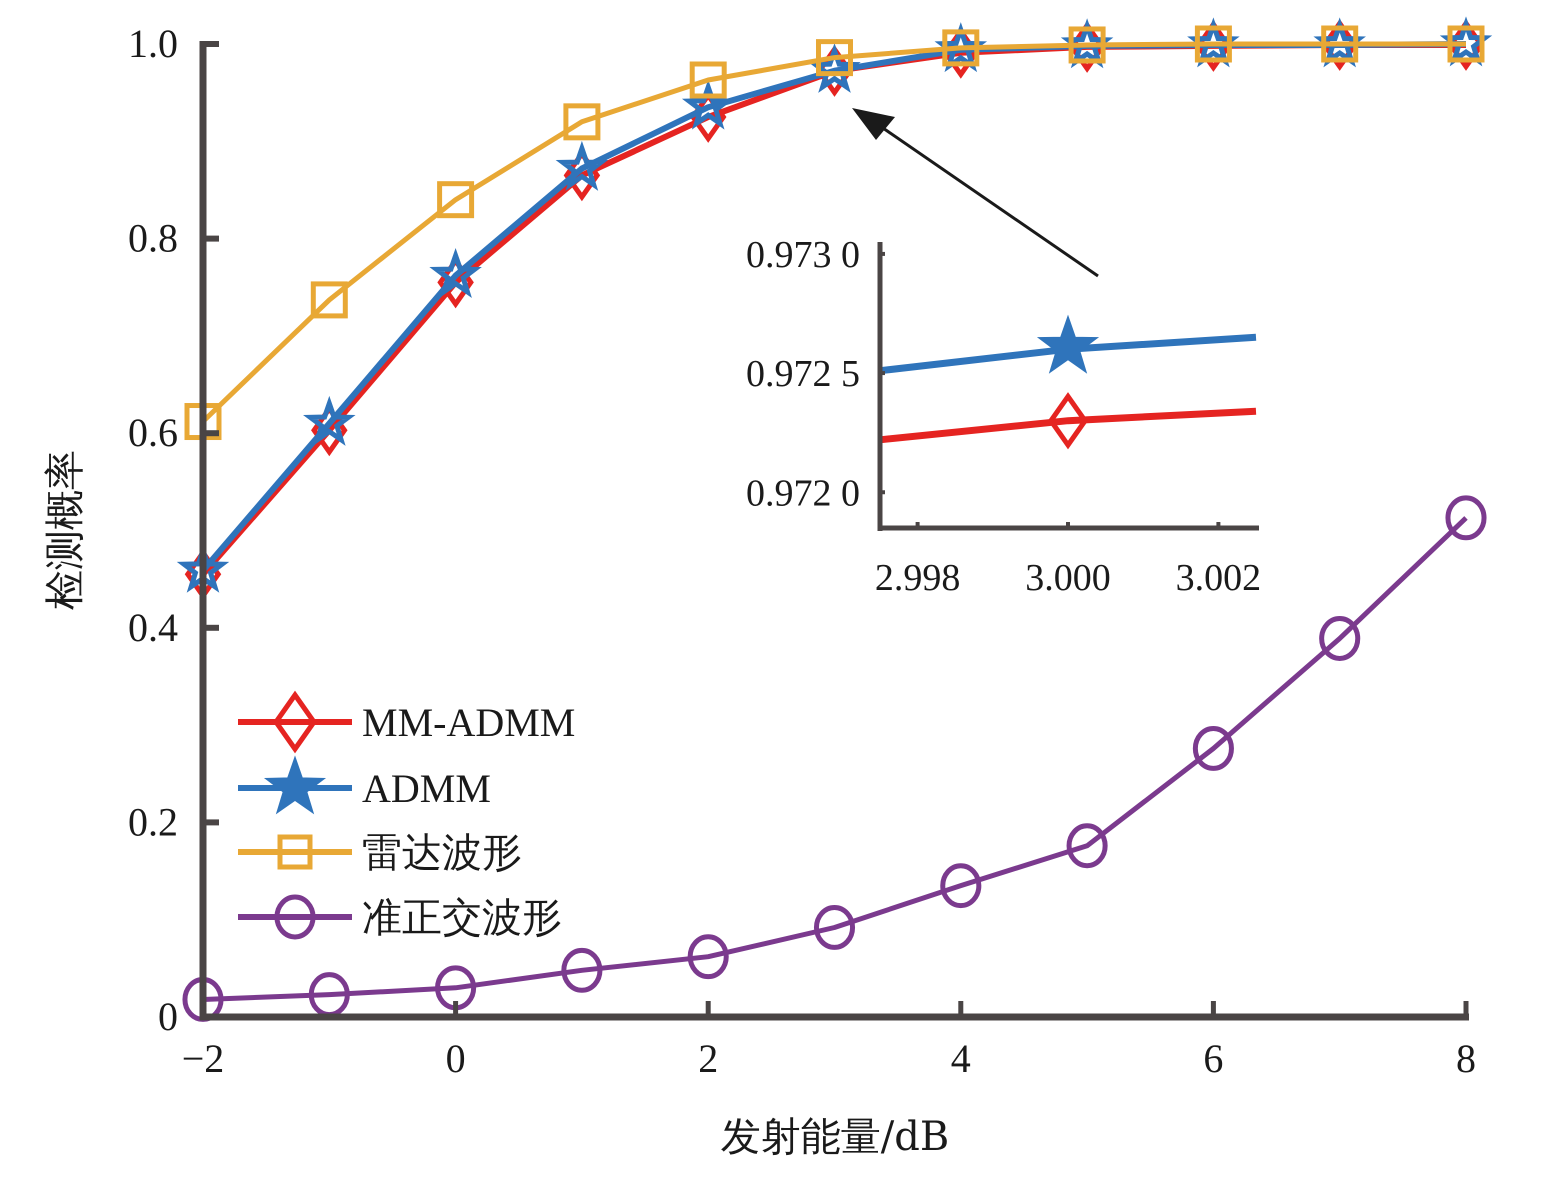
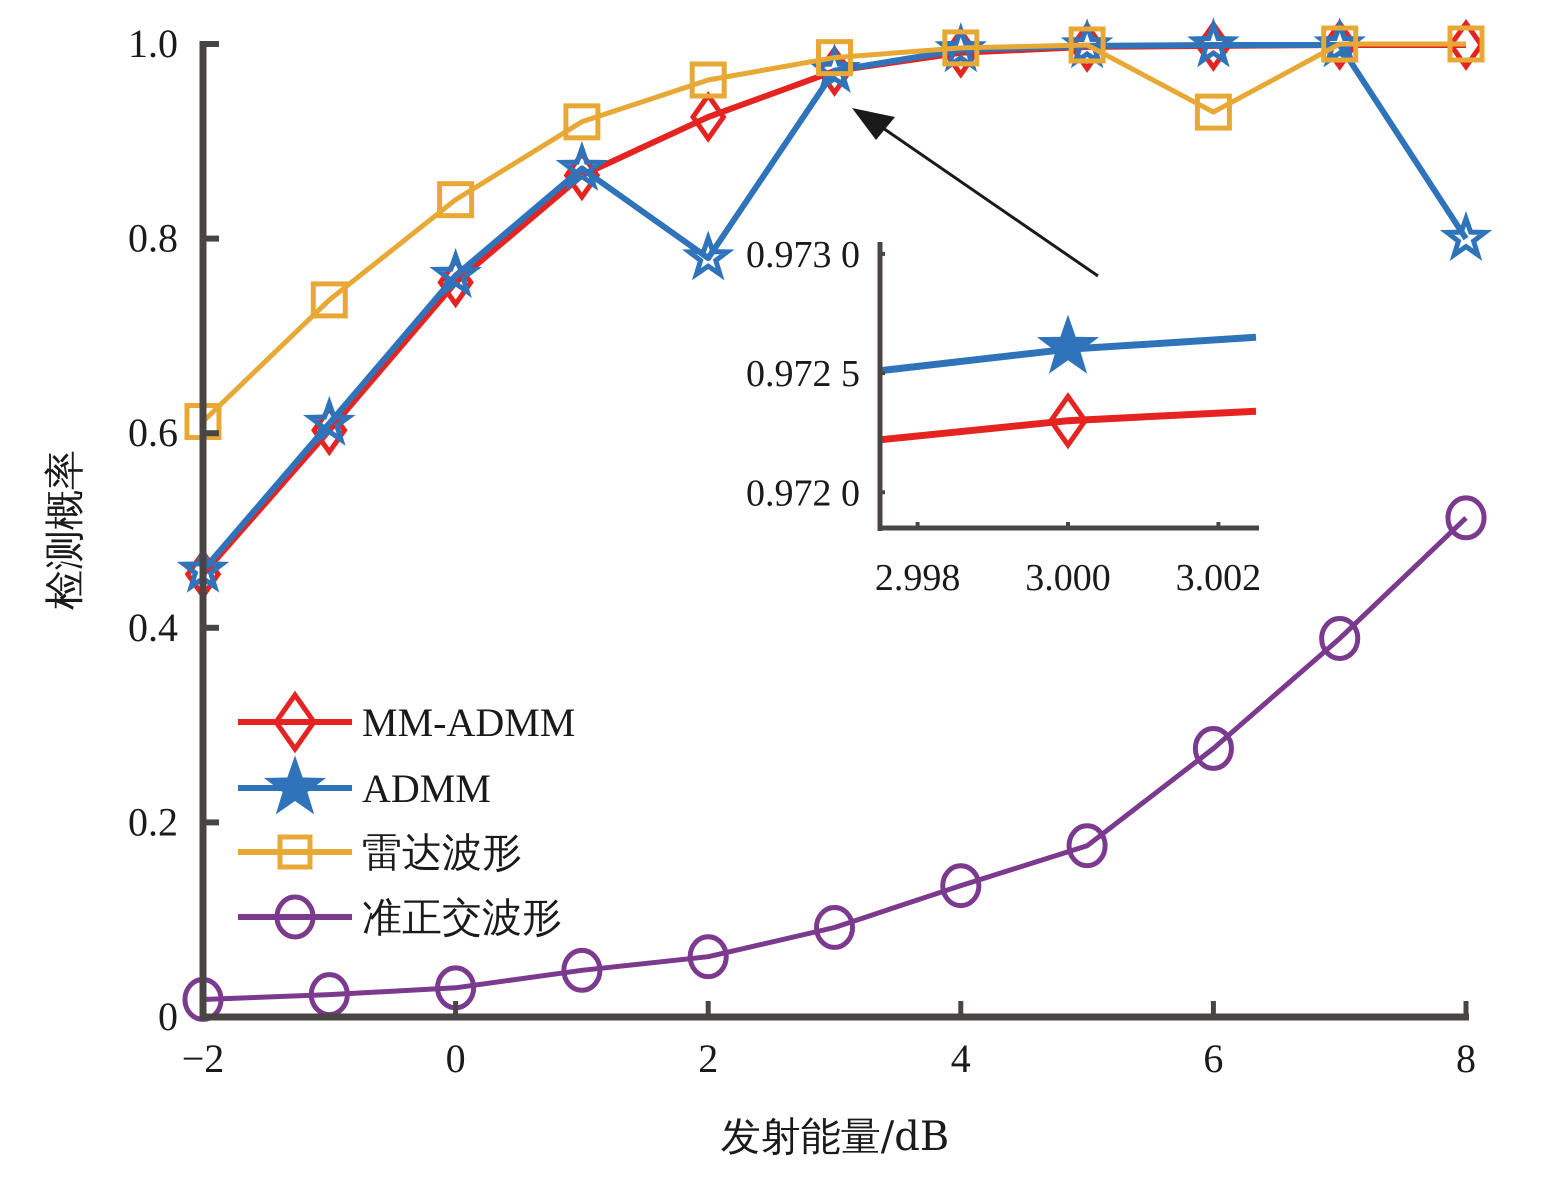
ADMM/2: 0.94 -> 0.78
雷达波形/6: 1.00 -> 0.93
ADMM/8: 1.00 -> 0.80
